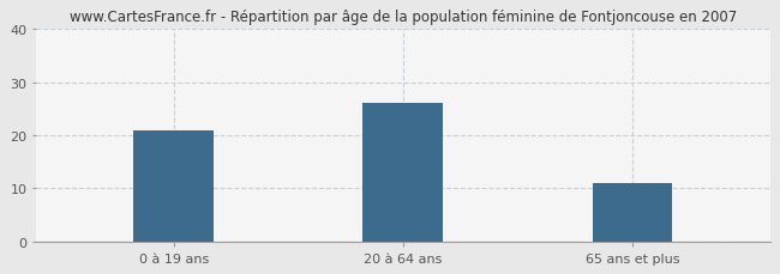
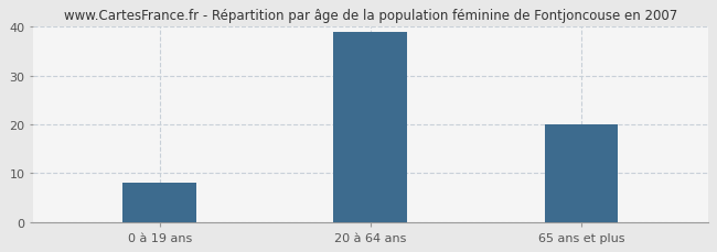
0 à 19 ans: 21 -> 8
20 à 64 ans: 26 -> 39
65 ans et plus: 11 -> 20
